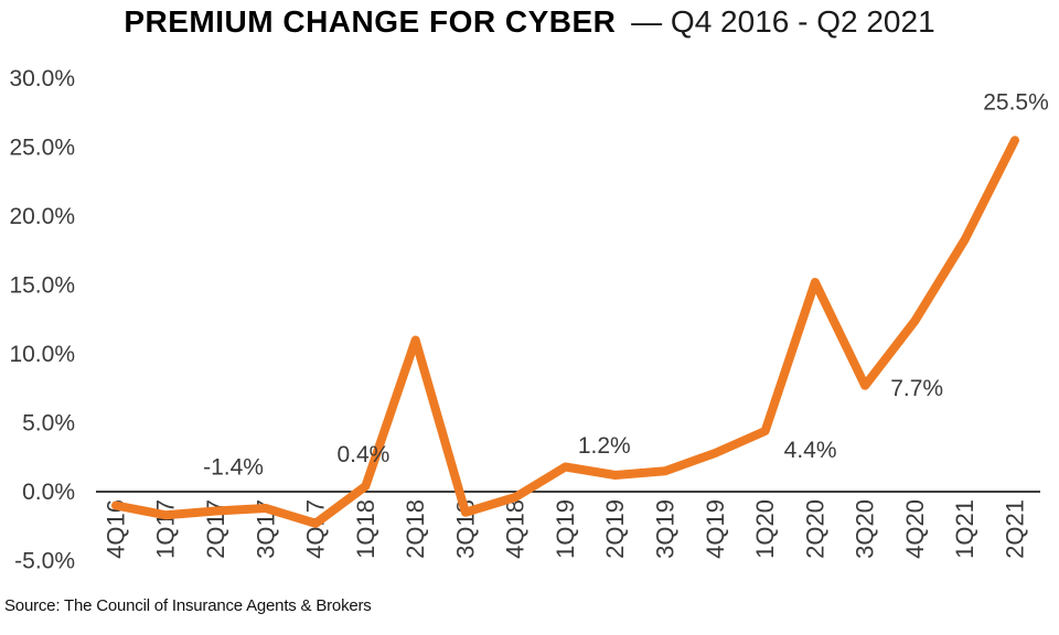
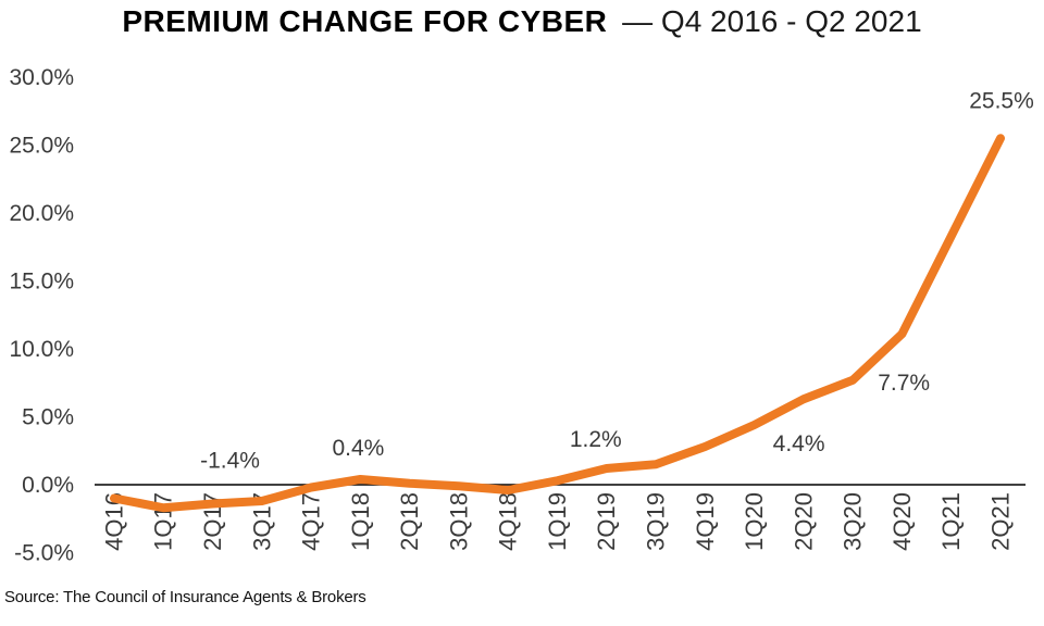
4Q17: -2.3% -> -0.2%
2Q18: 11.0% -> 0.1%
3Q18: -1.5% -> -0.1%
1Q19: 1.8% -> 0.3%
2Q20: 15.2% -> 6.3%
4Q20: 12.4% -> 11.1%
